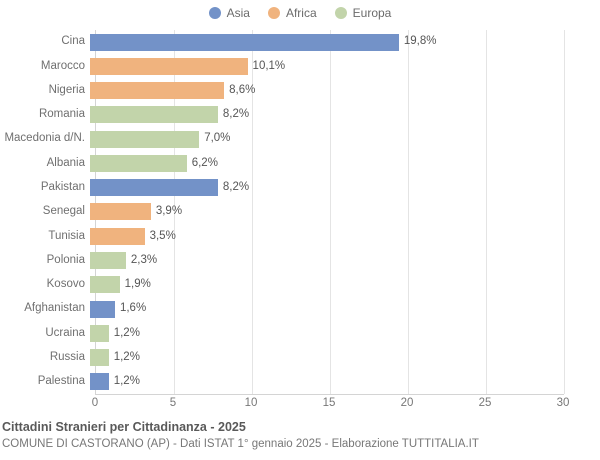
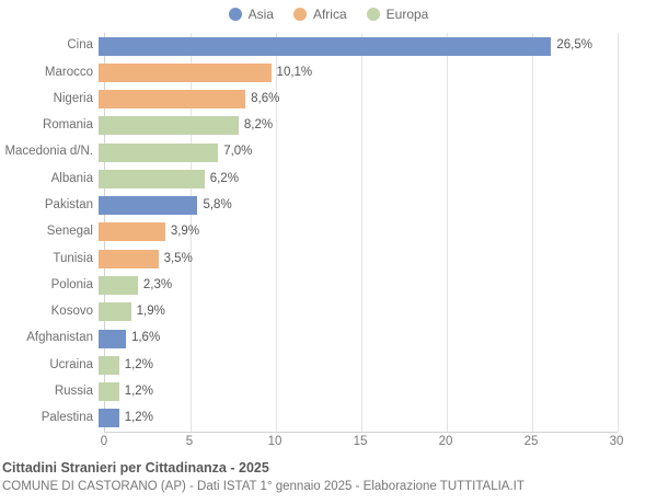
Cina: 19,8% -> 26,5%
Pakistan: 8,2% -> 5,8%
